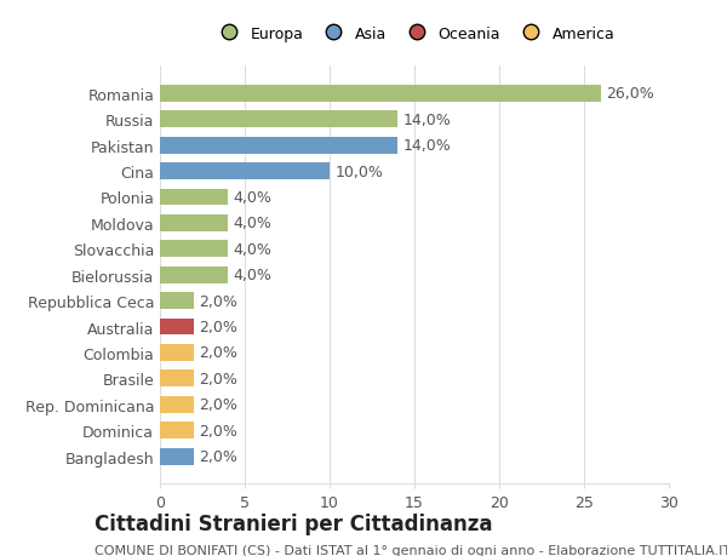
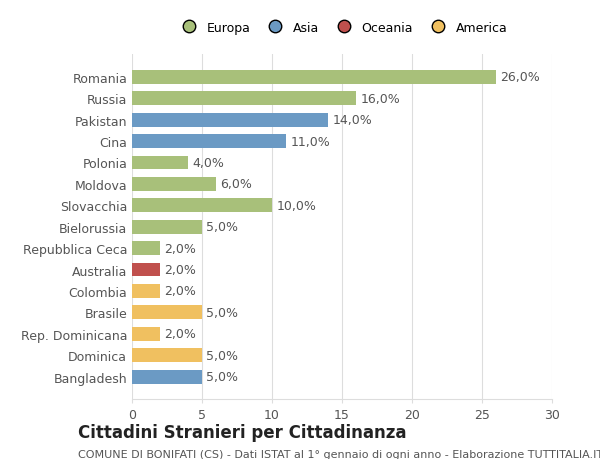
Russia: 14,0% -> 16,0%
Cina: 10,0% -> 11,0%
Moldova: 4,0% -> 6,0%
Slovacchia: 4,0% -> 10,0%
Bielorussia: 4,0% -> 5,0%
Brasile: 2,0% -> 5,0%
Dominica: 2,0% -> 5,0%
Bangladesh: 2,0% -> 5,0%
